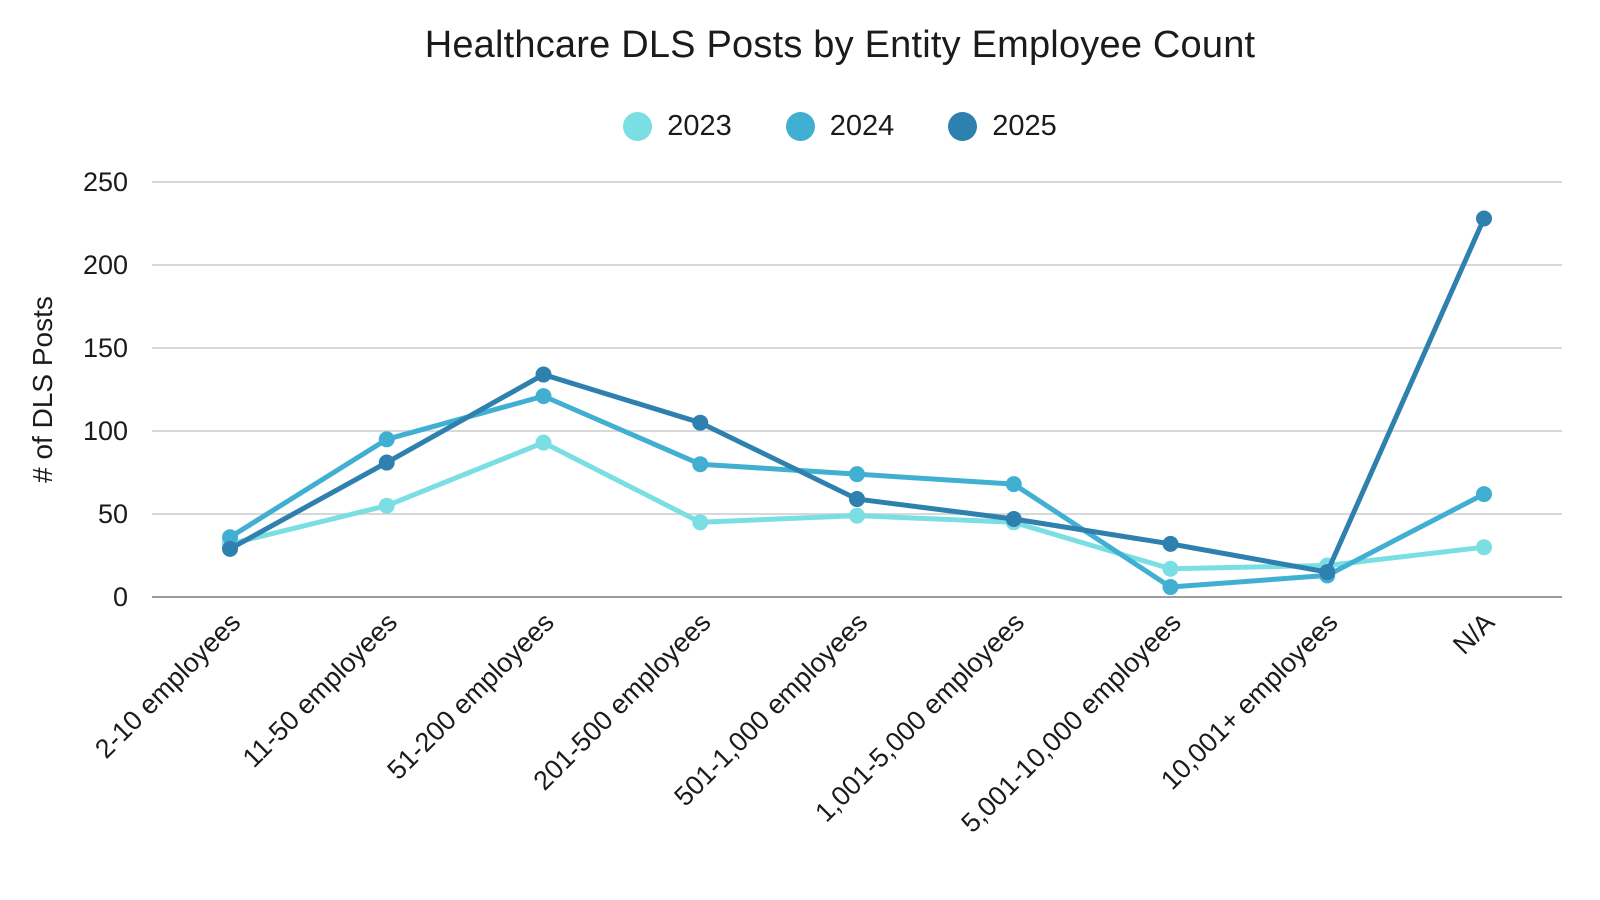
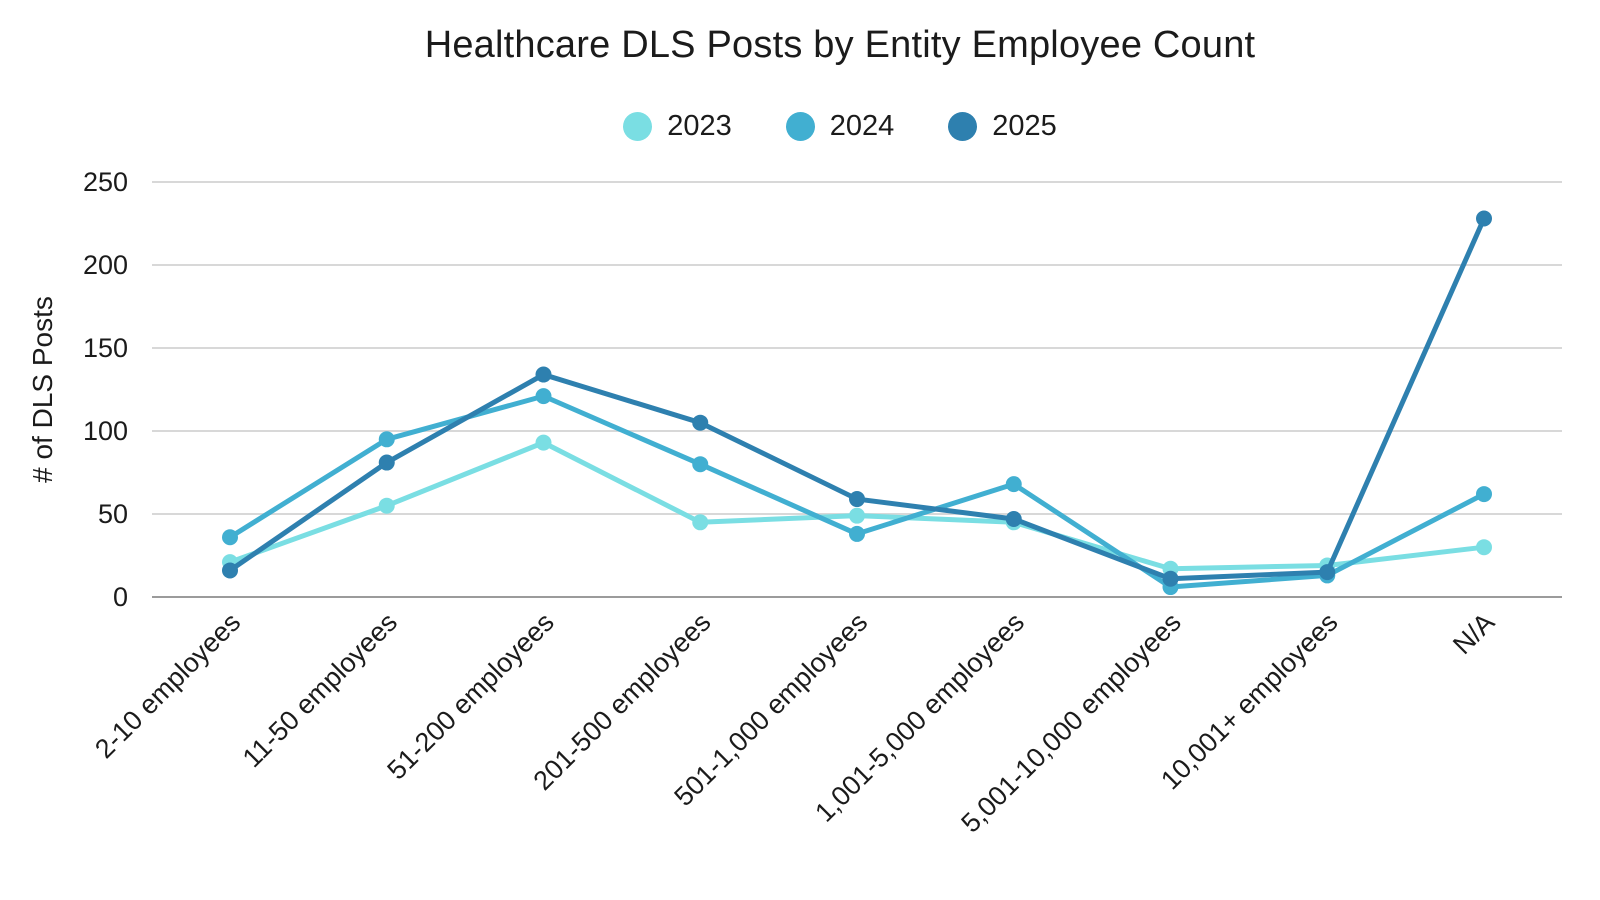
2023/2-10 employees: 32 -> 21
2025/2-10 employees: 29 -> 16
2024/501-1,000 employees: 74 -> 38
2025/5,001-10,000 employees: 32 -> 11
